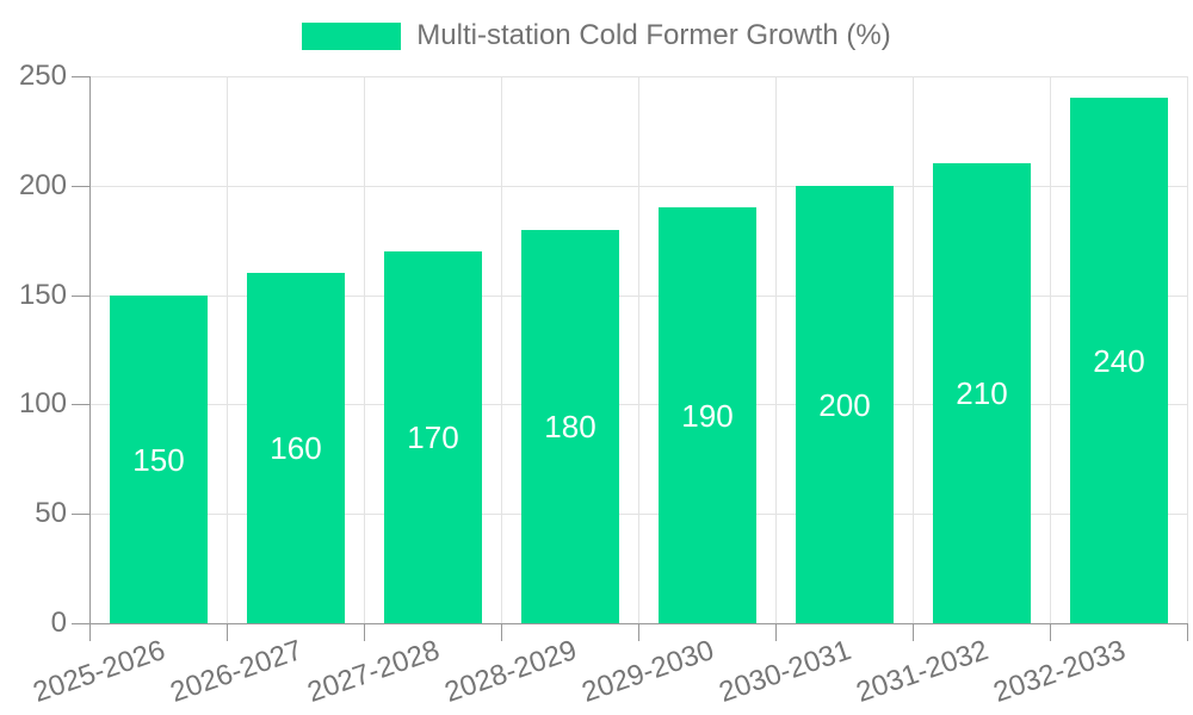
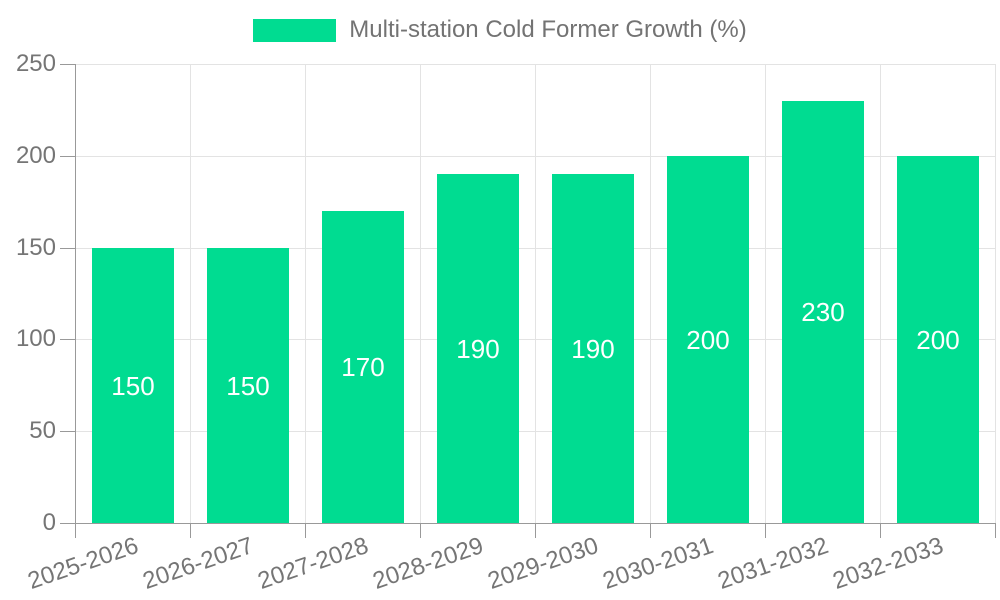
2026-2027: 160 -> 150
2028-2029: 180 -> 190
2031-2032: 210 -> 230
2032-2033: 240 -> 200
